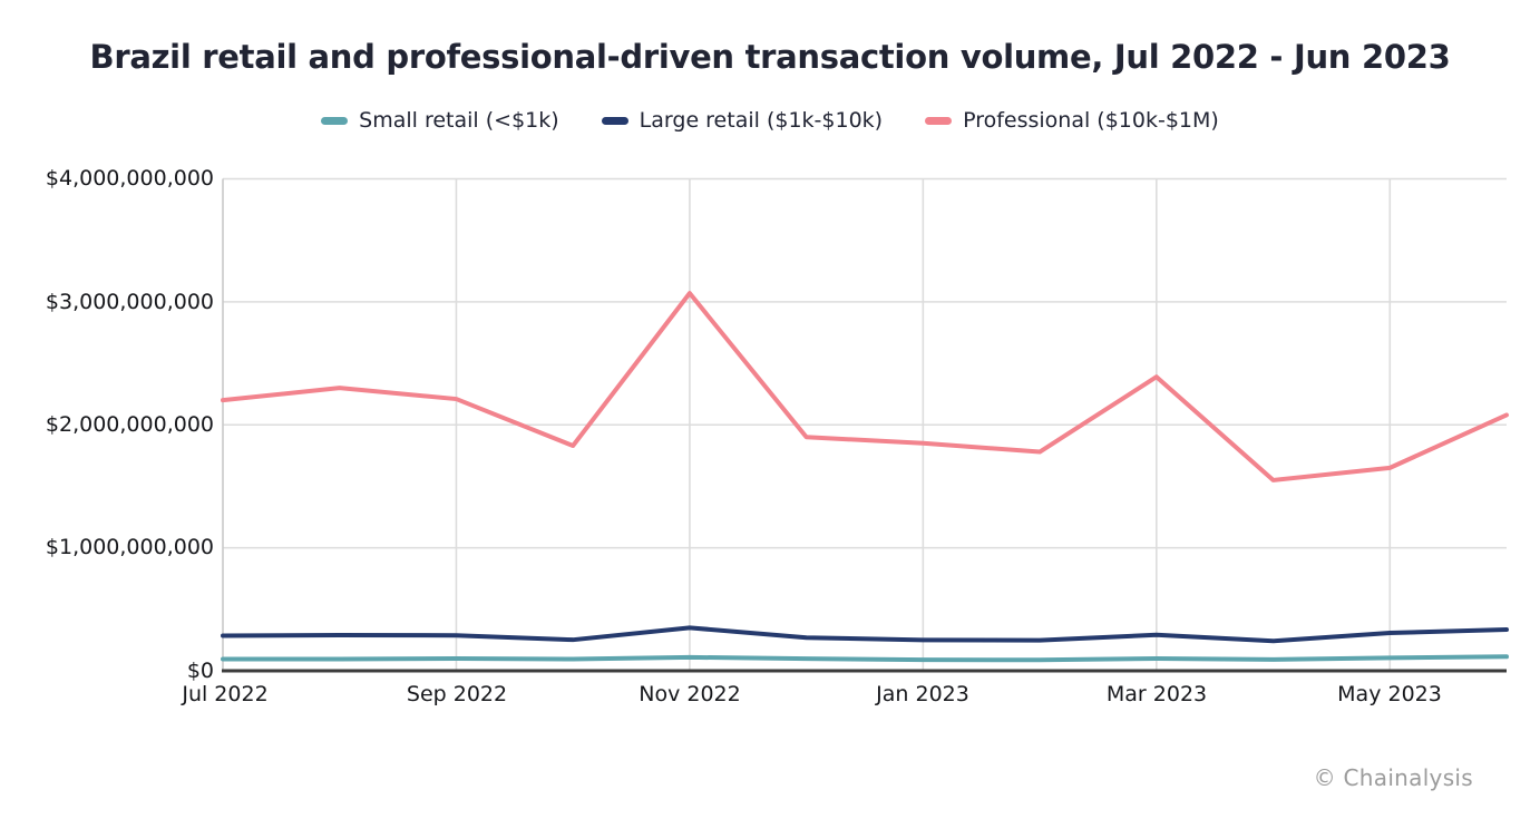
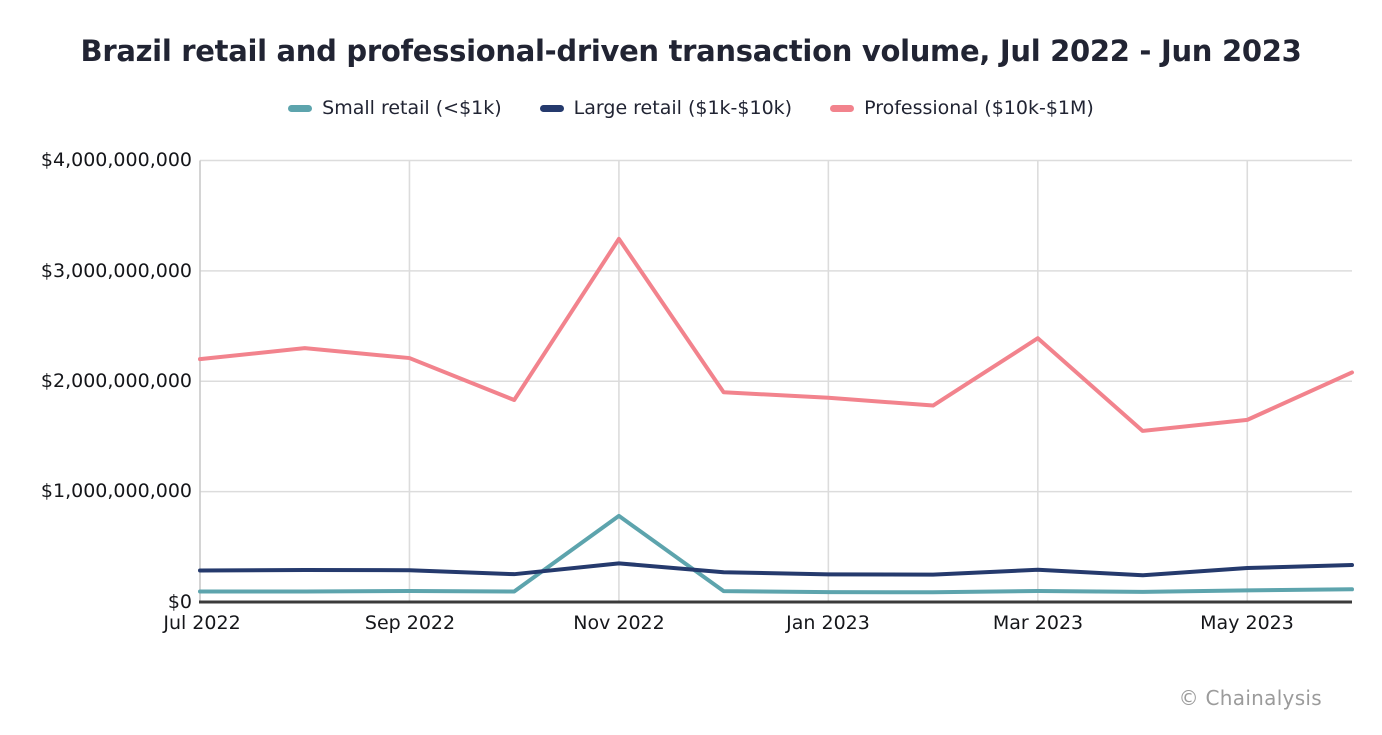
Small retail (<$1k)/Nov 2022: $110000000 -> $780000000
Professional ($10k-$1M)/Nov 2022: $3070000000 -> $3290000000
